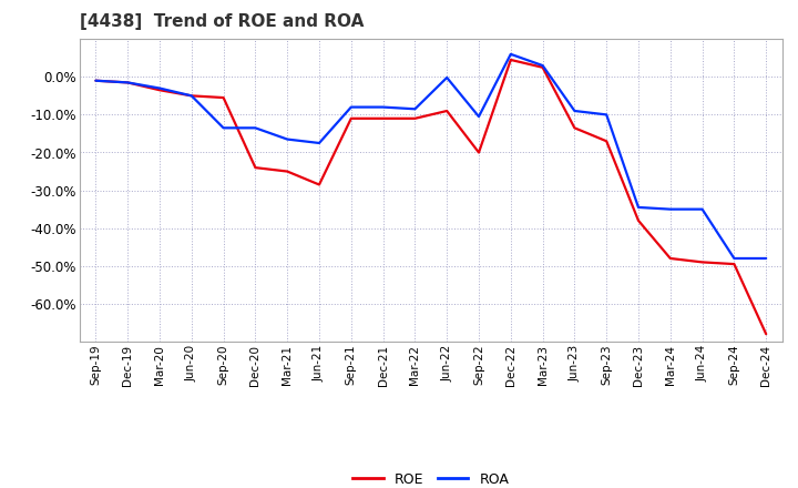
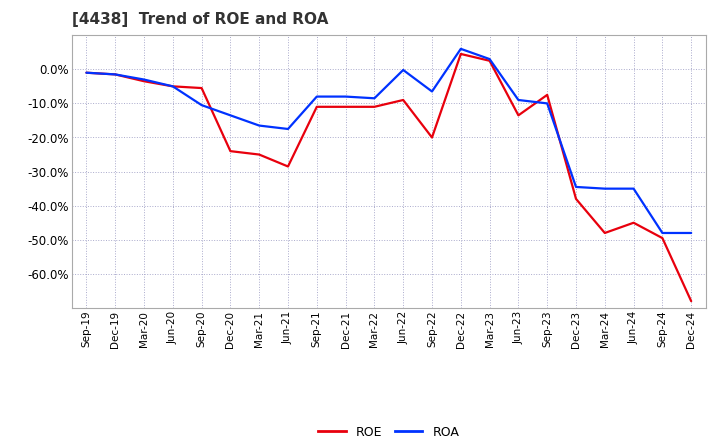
ROA/Sep-20: -13.5% -> -10.5%
ROA/Sep-22: -10.5% -> -6.5%
ROE/Sep-23: -17.0% -> -7.5%
ROE/Jun-24: -49.0% -> -45.0%
